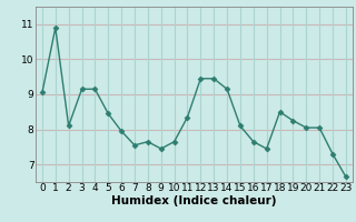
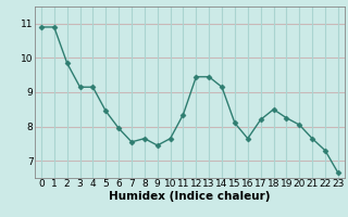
0: 9.05 -> 10.90
2: 8.10 -> 9.85
17: 7.45 -> 8.20
21: 8.05 -> 7.65
